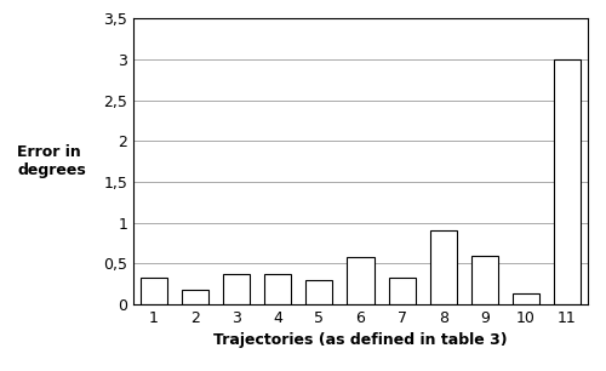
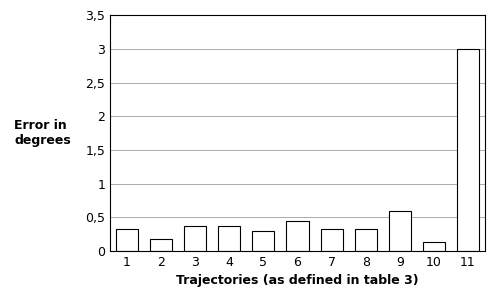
6: 0,58 -> 0,45
8: 0,90 -> 0,33
